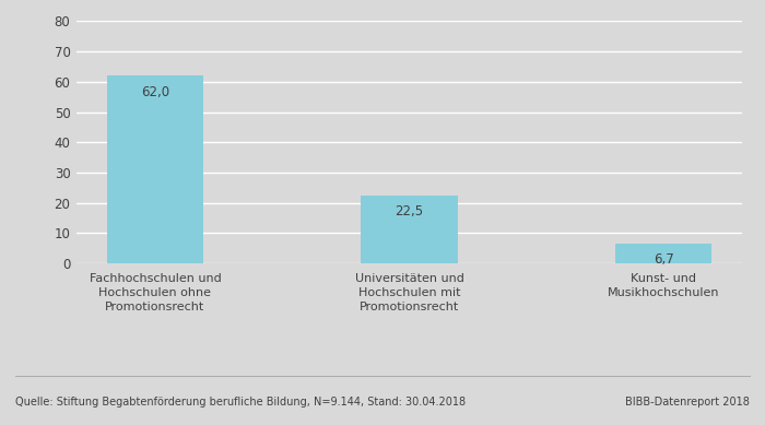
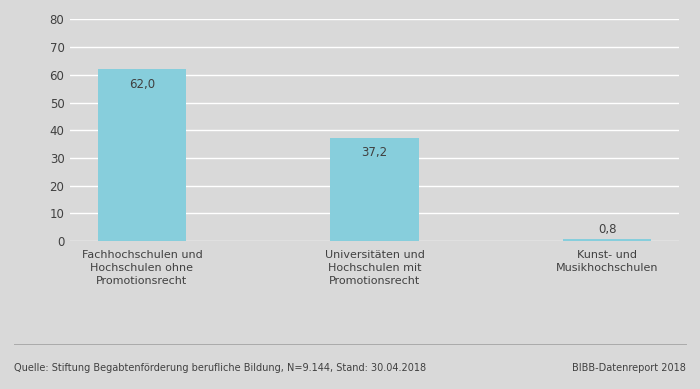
Universitäten und Hochschulen mit Promotionsrecht: 22,5 -> 37,2
Kunst- und Musikhochschulen: 6,7 -> 0,8
